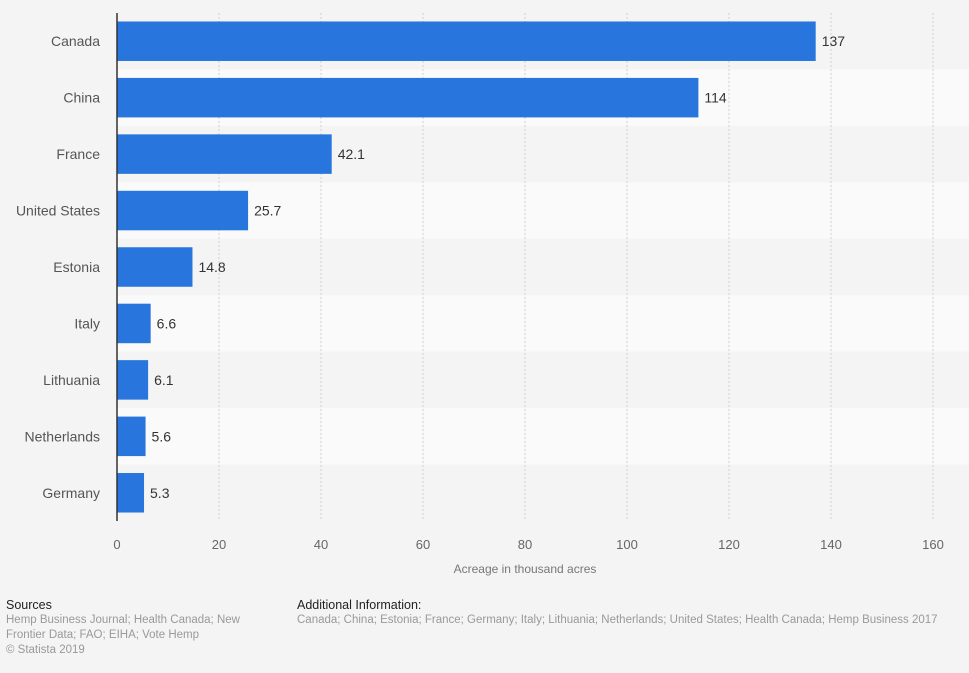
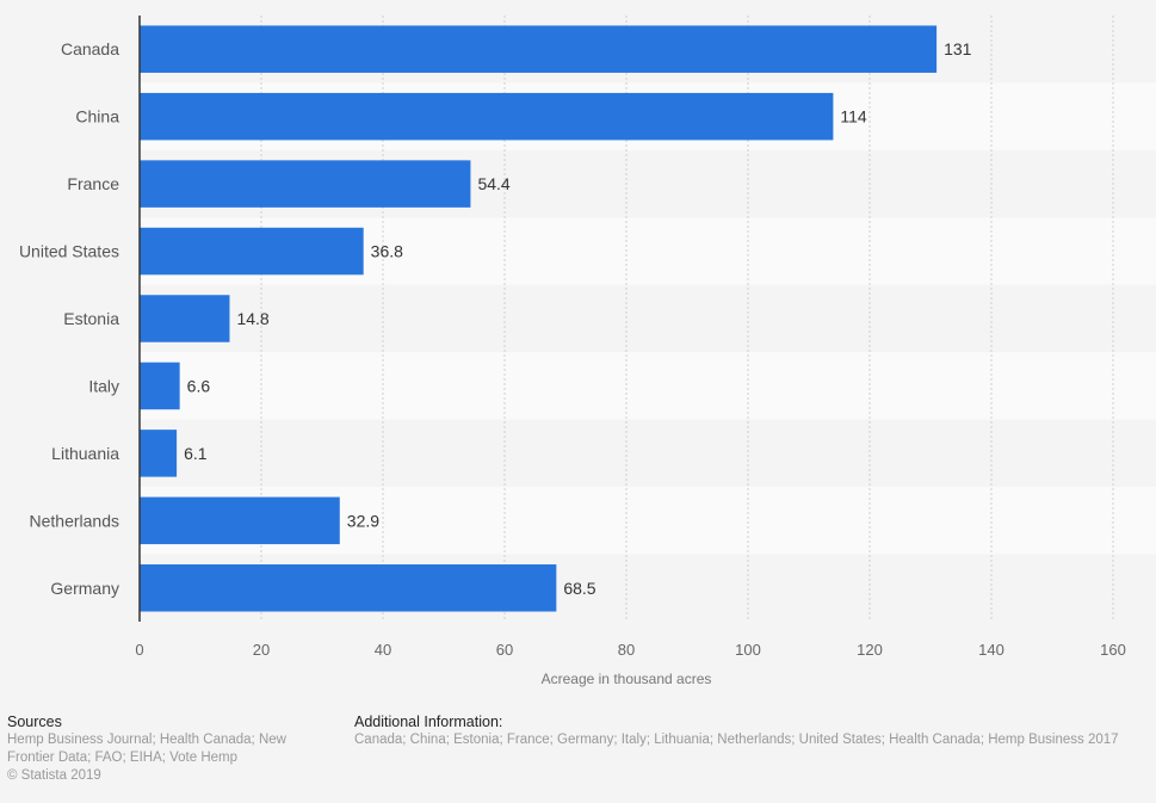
Canada: 137 -> 131
France: 42.1 -> 54.4
United States: 25.7 -> 36.8
Netherlands: 5.6 -> 32.9
Germany: 5.3 -> 68.5
